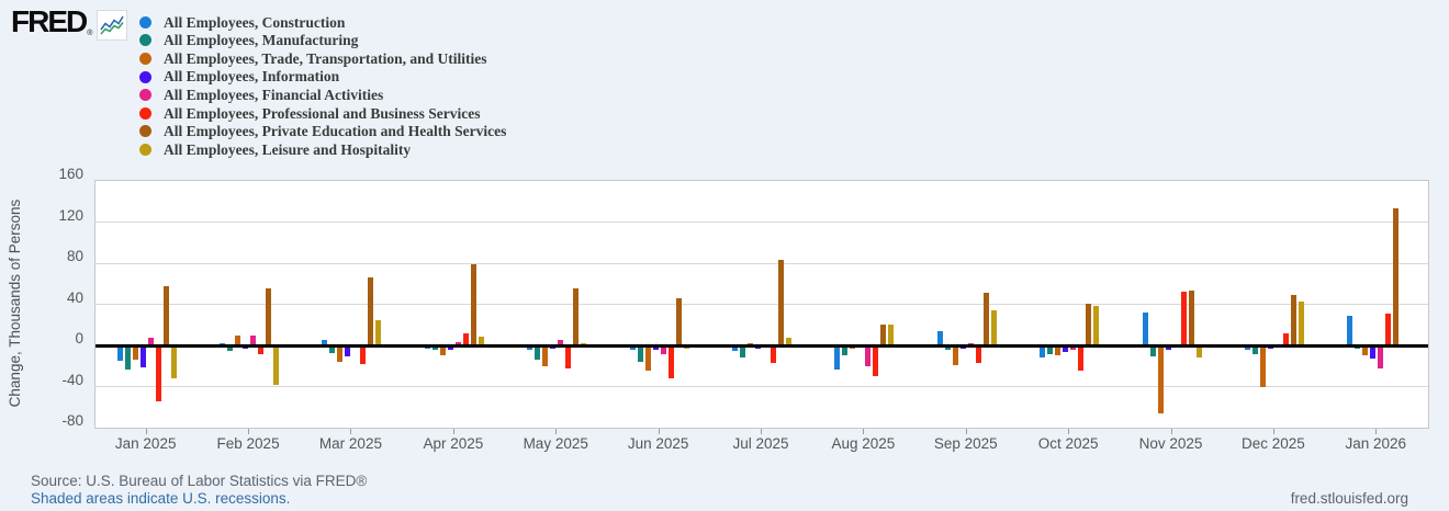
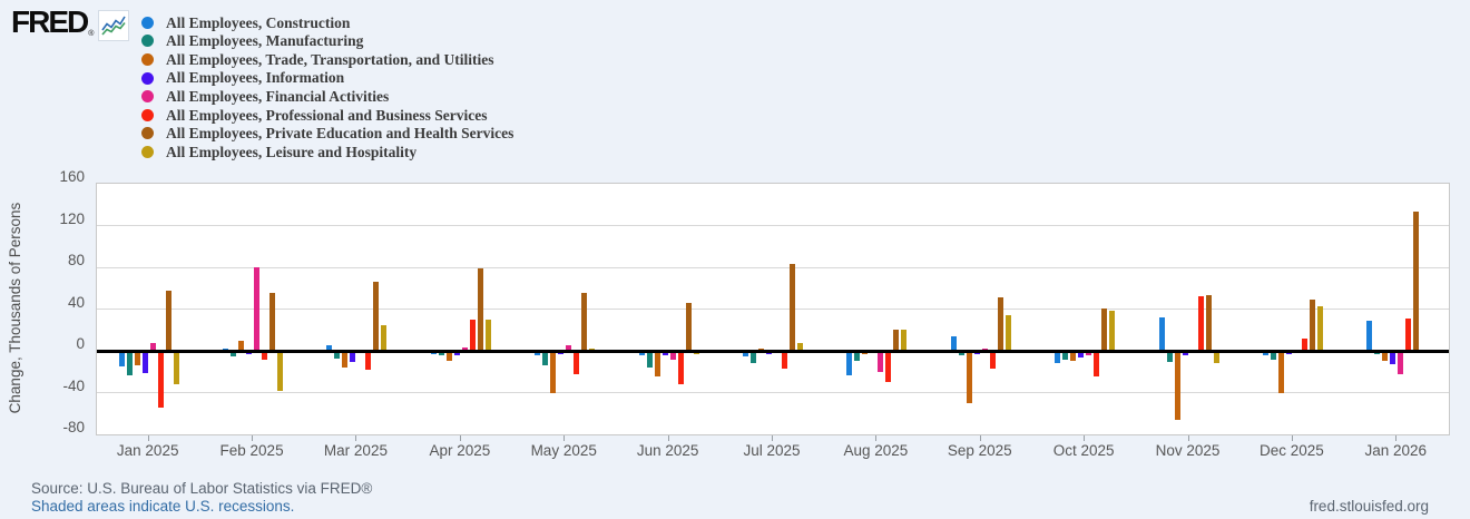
All Employees, Financial Activities/Feb 2025: 10 -> 80
All Employees, Professional and Business Services/Apr 2025: 10 -> 30
All Employees, Leisure and Hospitality/Apr 2025: 10 -> 30
All Employees, Trade, Transportation, and Utilities/May 2025: -20 -> -40
All Employees, Trade, Transportation, and Utilities/Sep 2025: -20 -> -50
